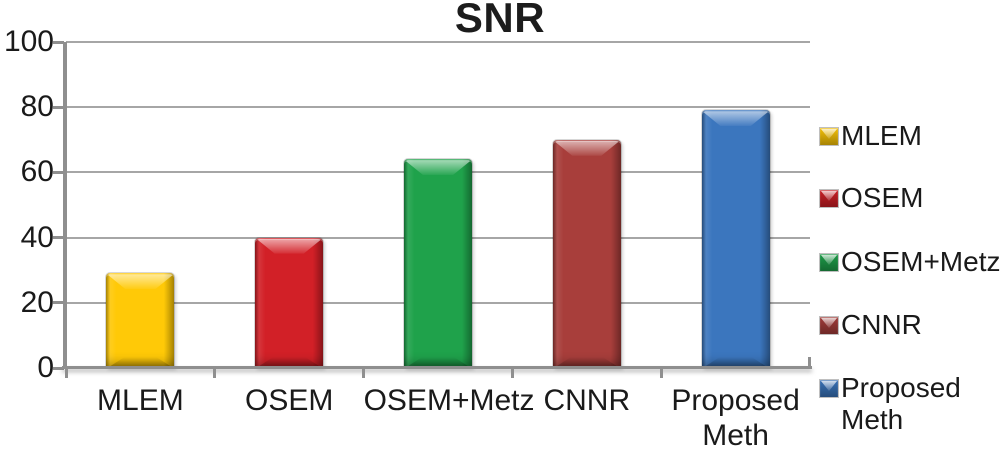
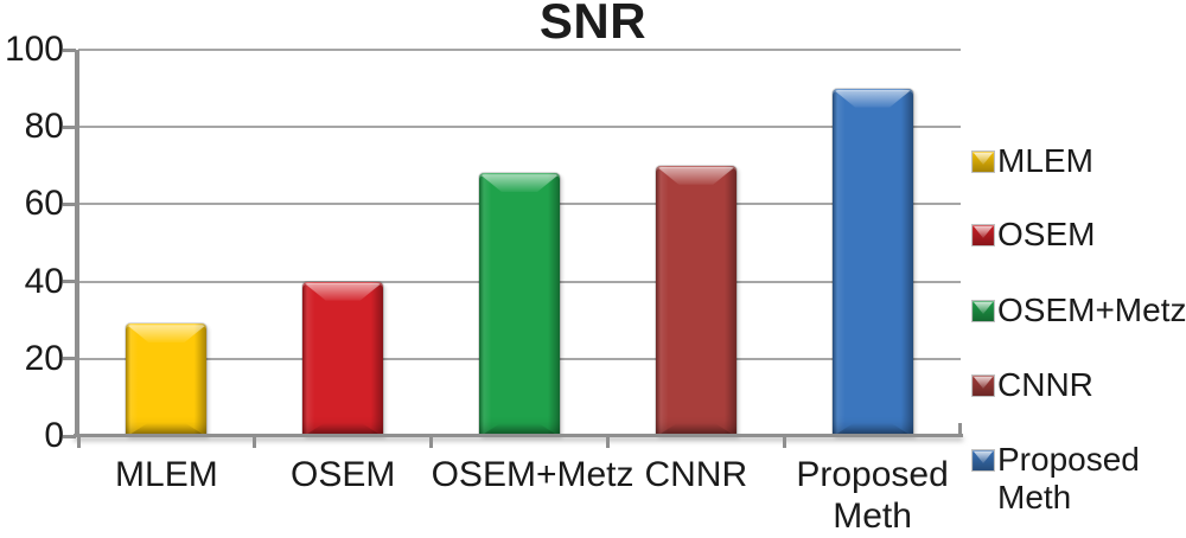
OSEM+Metz: 64 -> 68
Proposed Meth: 79 -> 90
